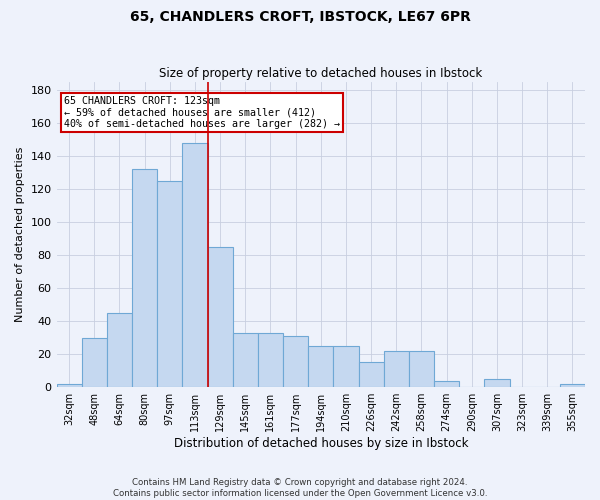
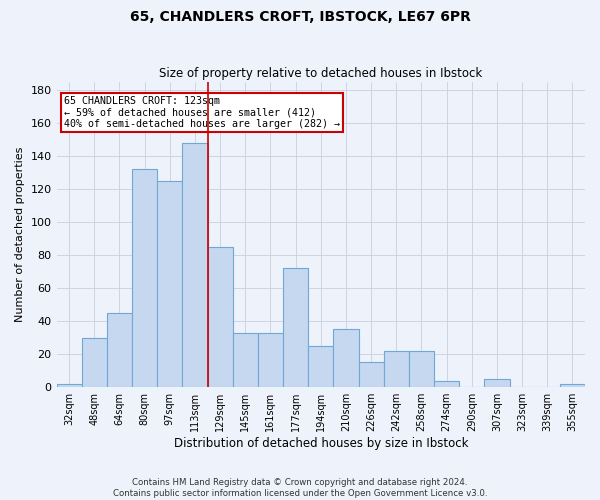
177sqm: 31 -> 72
210sqm: 25 -> 35
